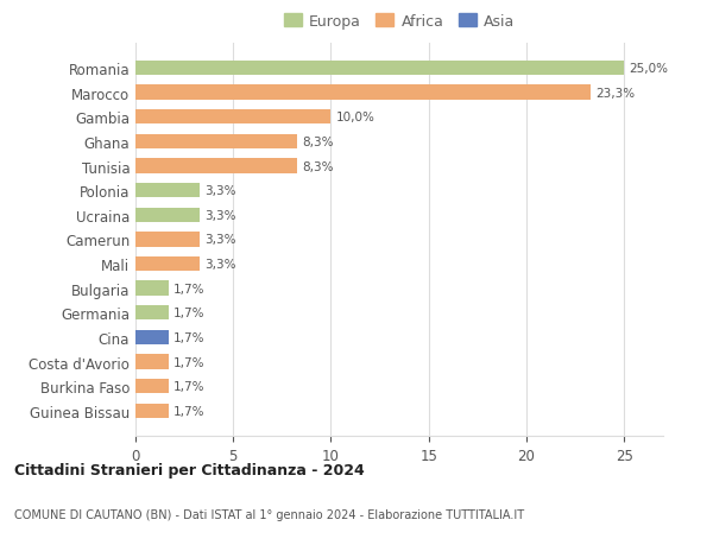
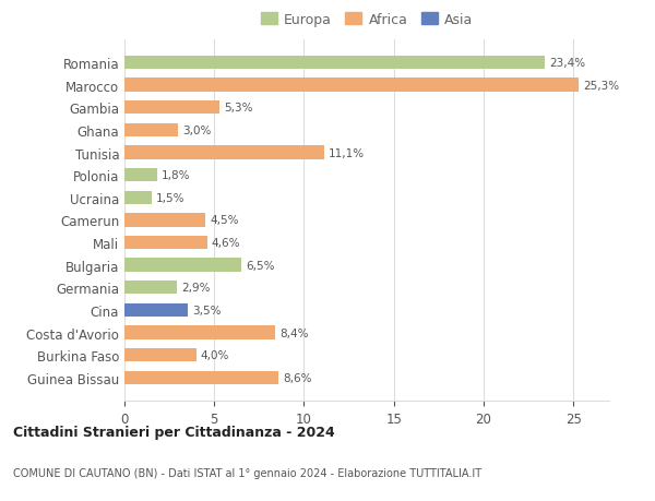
Romania: 25,0% -> 23,4%
Marocco: 23,3% -> 25,3%
Gambia: 10,0% -> 5,3%
Ghana: 8,3% -> 3,0%
Tunisia: 8,3% -> 11,1%
Polonia: 3,3% -> 1,8%
Ucraina: 3,3% -> 1,5%
Camerun: 3,3% -> 4,5%
Mali: 3,3% -> 4,6%
Bulgaria: 1,7% -> 6,5%
Germania: 1,7% -> 2,9%
Cina: 1,7% -> 3,5%
Costa d'Avorio: 1,7% -> 8,4%
Burkina Faso: 1,7% -> 4,0%
Guinea Bissau: 1,7% -> 8,6%
